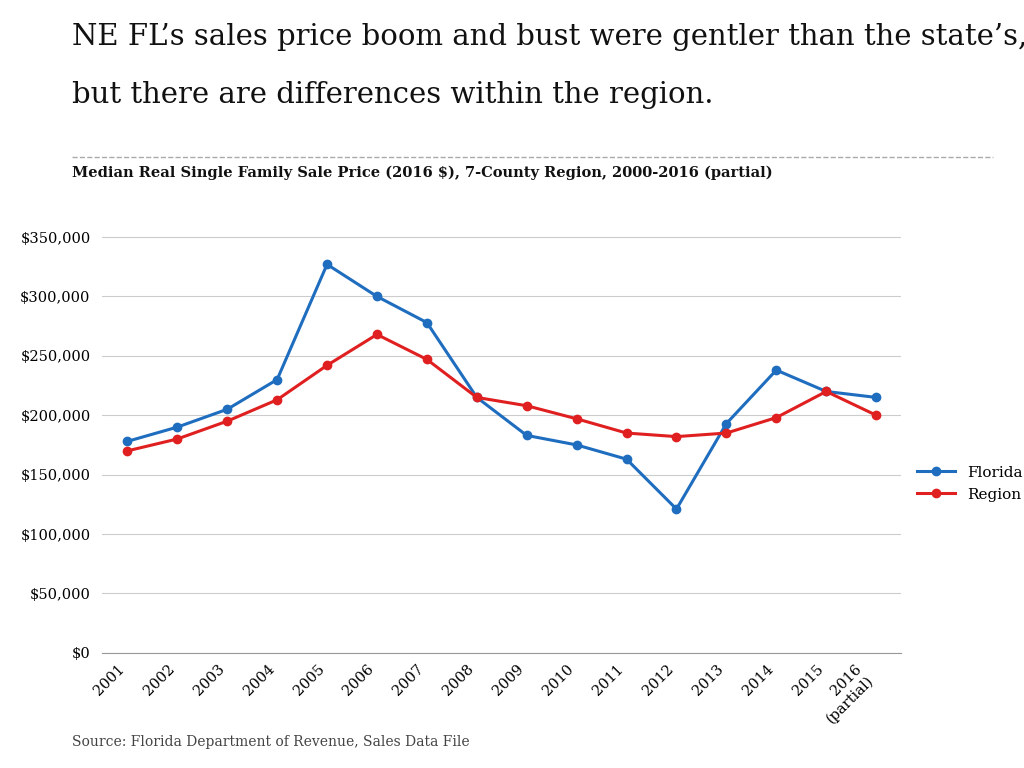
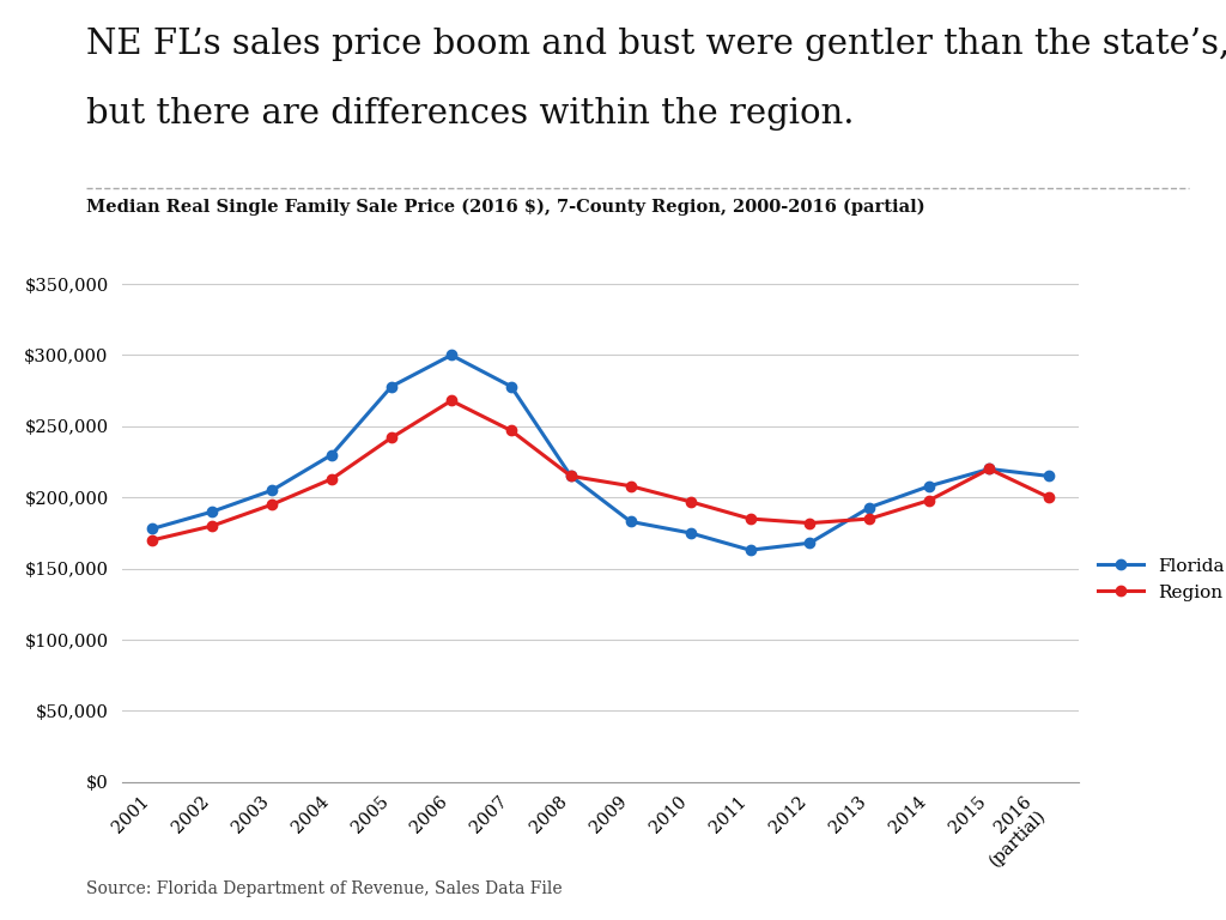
Florida/2005: $327,000 -> $278,000
Florida/2012: $121,000 -> $168,000
Florida/2014: $238,000 -> $208,000
